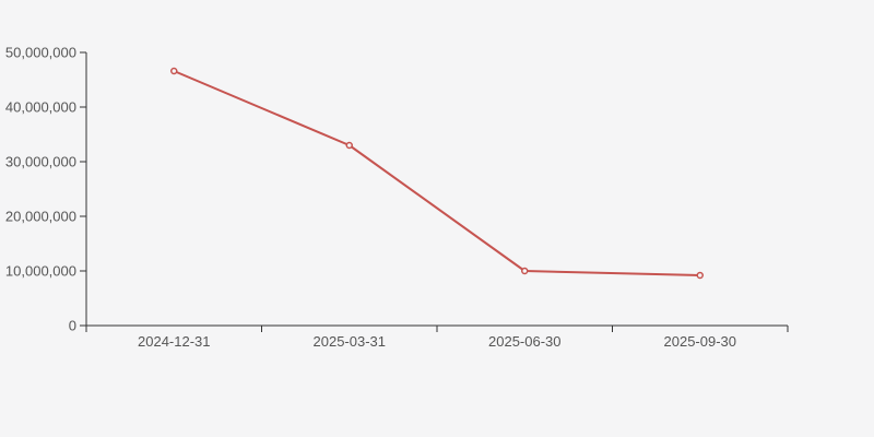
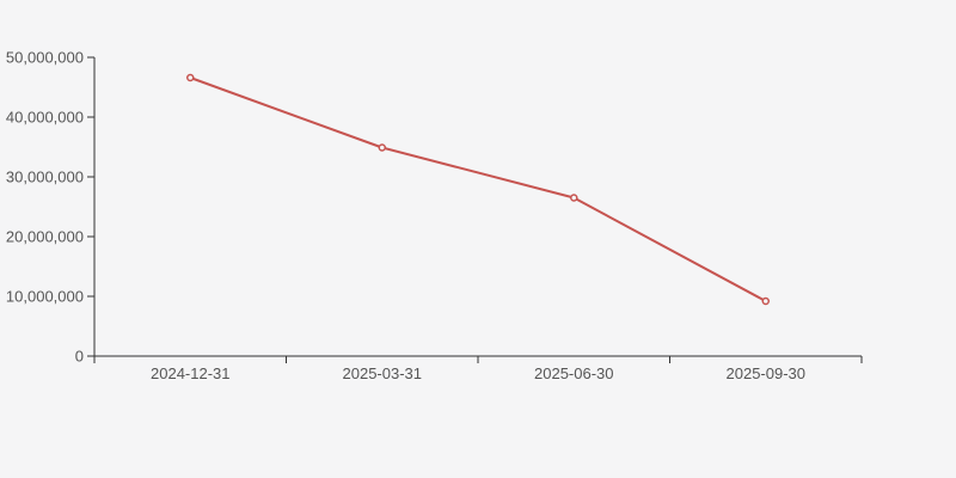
2025-03-31: 33000000 -> 35000000
2025-06-30: 10000000 -> 26000000
